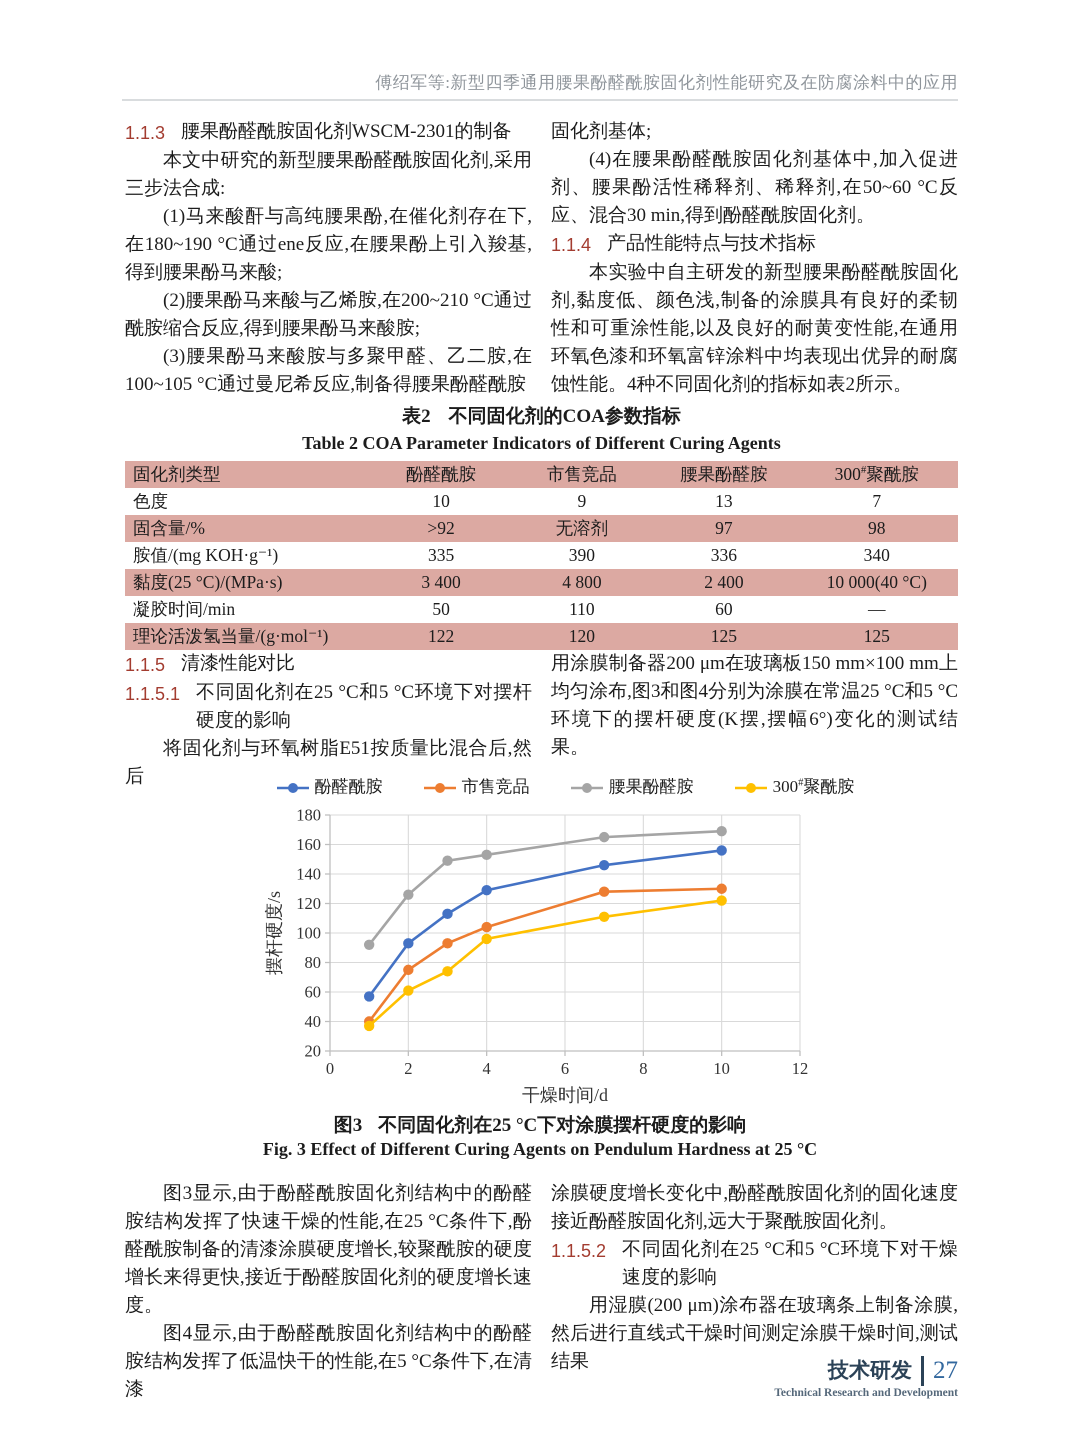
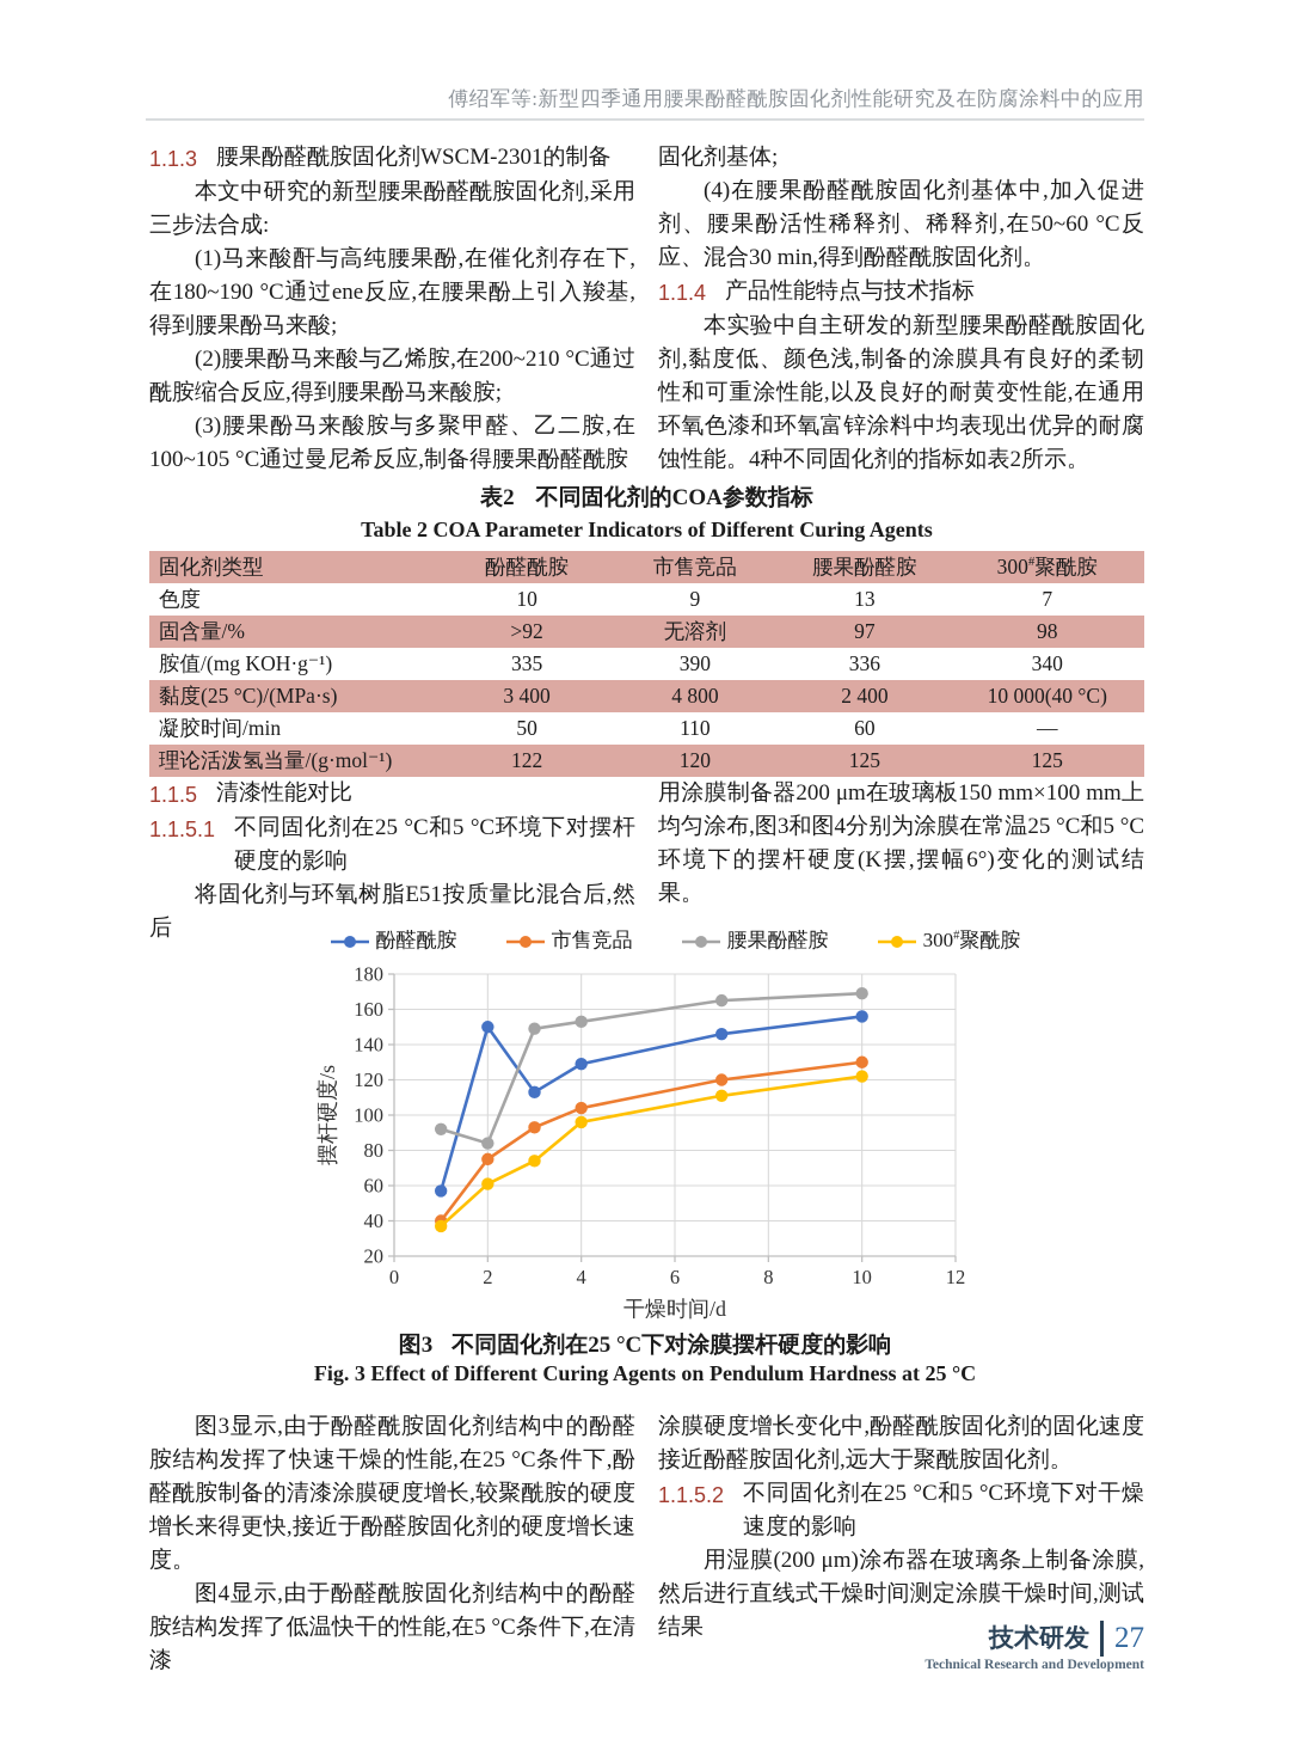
酚醛酰胺/2: 93 -> 150
腰果酚醛胺/2: 126 -> 84
市售竞品/7: 128 -> 120
